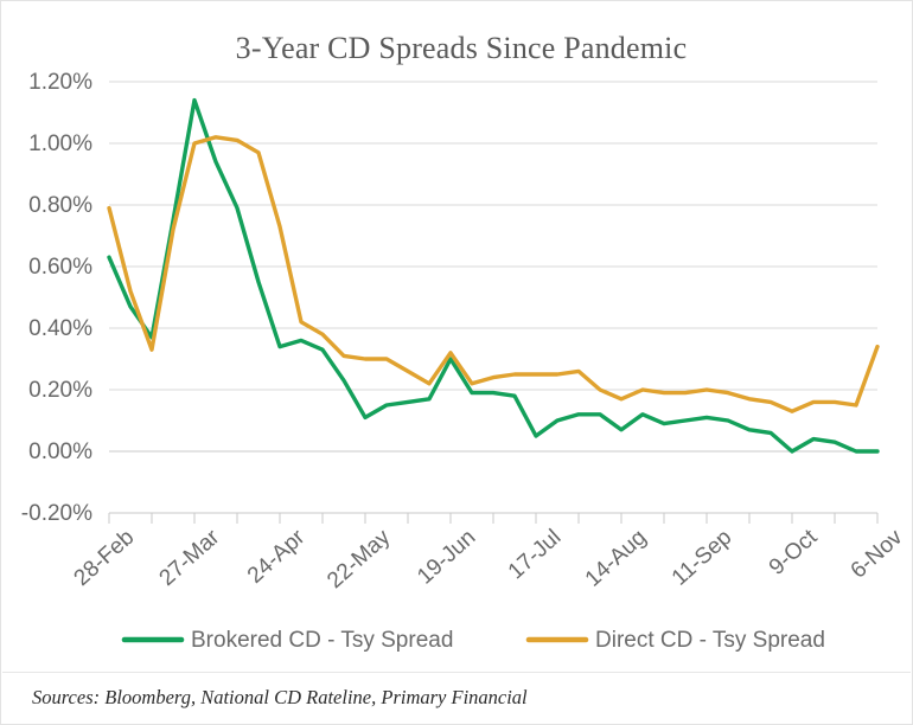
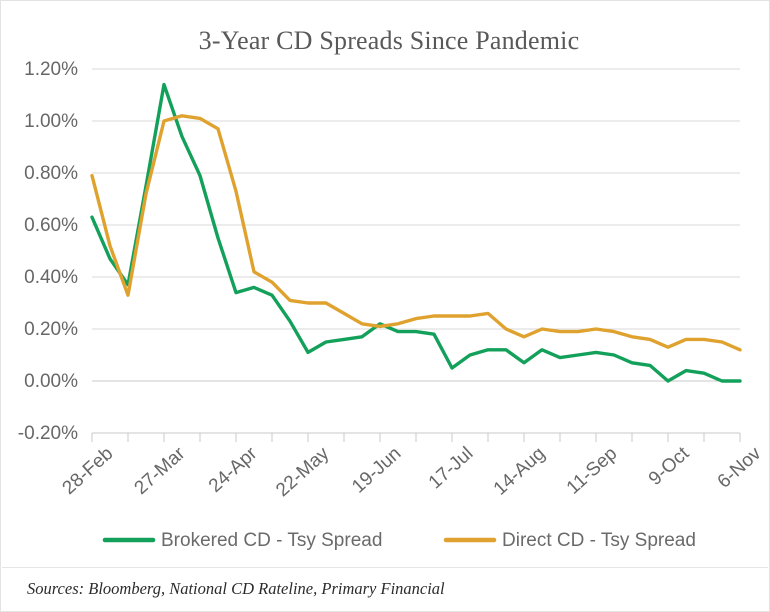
Brokered CD - Tsy Spread/19-Jun: 0.30% -> 0.22%
Direct CD - Tsy Spread/19-Jun: 0.32% -> 0.21%
Direct CD - Tsy Spread/6-Nov: 0.34% -> 0.12%
